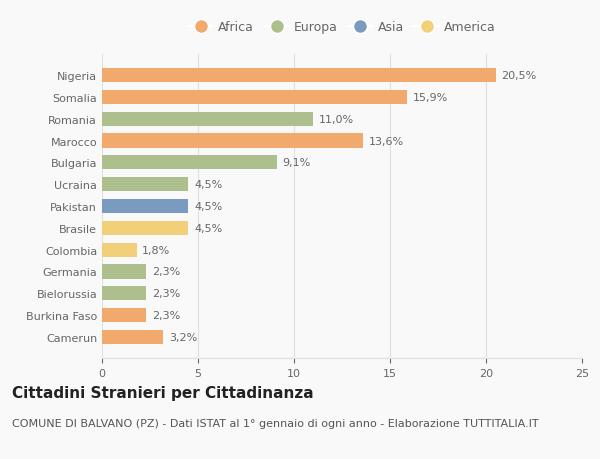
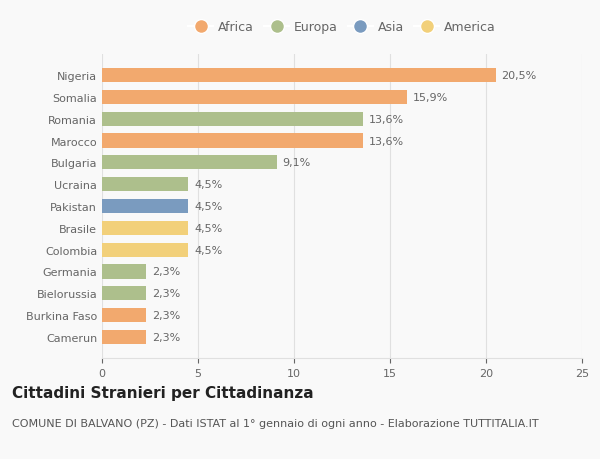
Romania: 11,0% -> 13,6%
Colombia: 1,8% -> 4,5%
Camerun: 3,2% -> 2,3%
